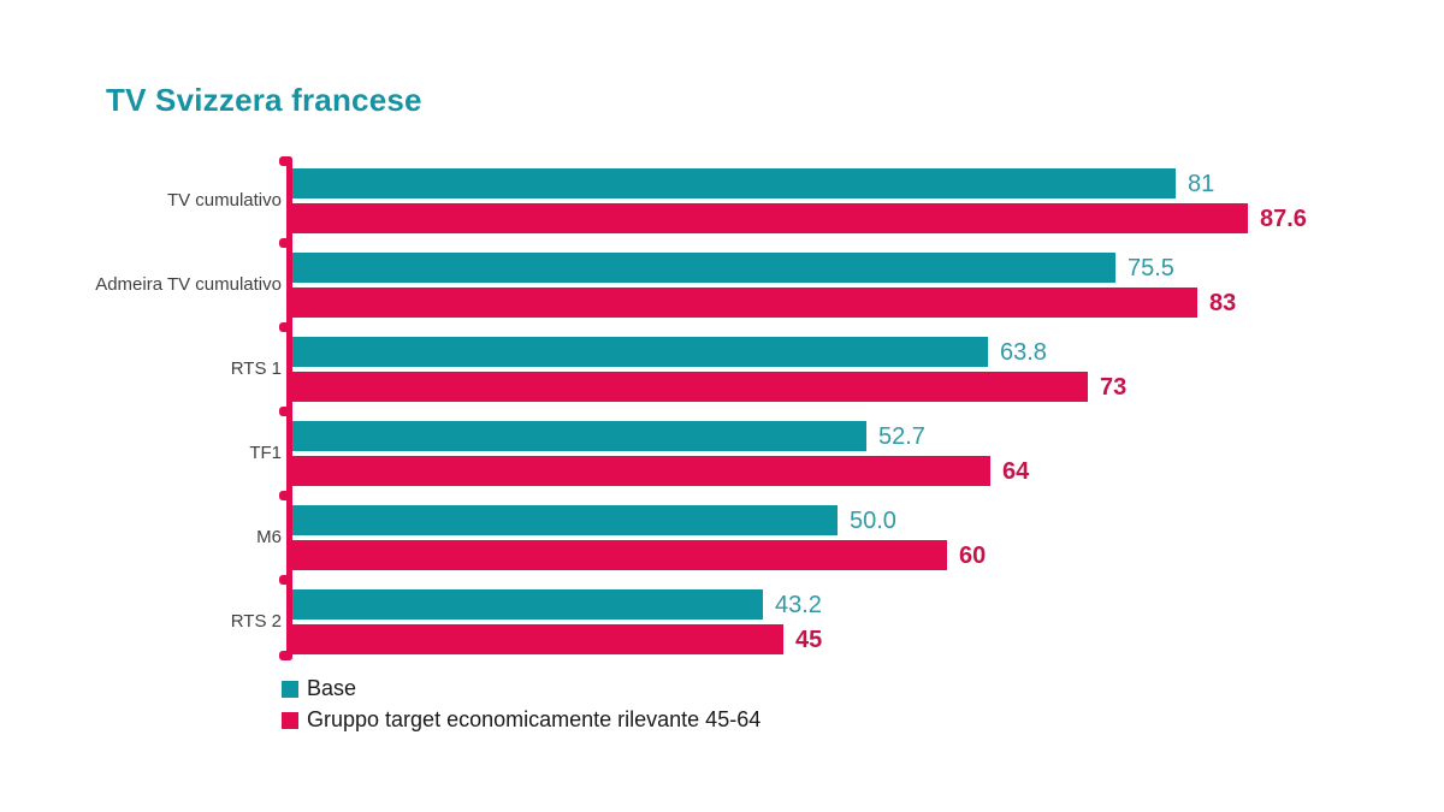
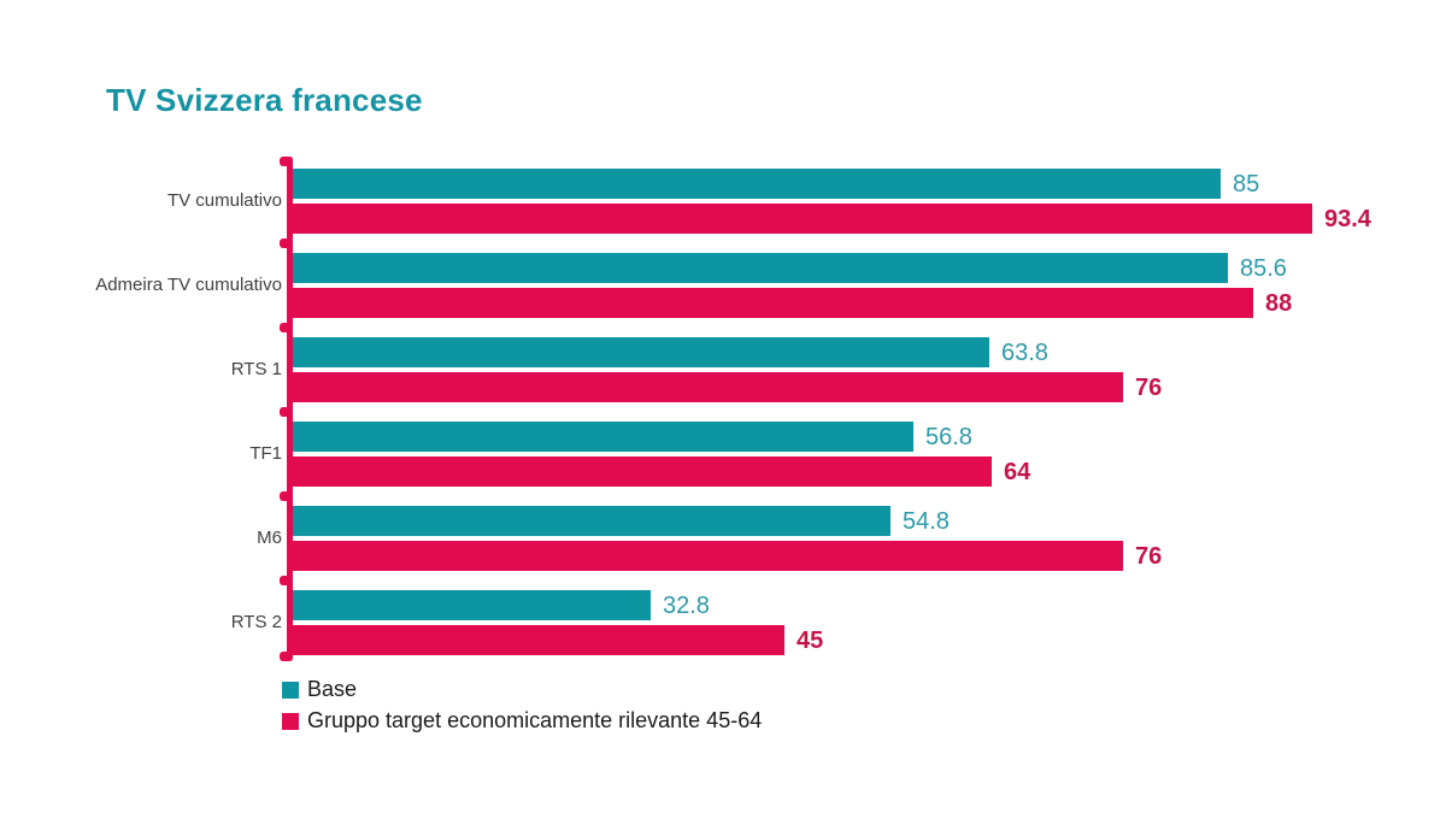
Base/TV cumulativo: 81 -> 85
Gruppo target economicamente rilevante 45-64/TV cumulativo: 87.6 -> 93.4
Base/Admeira TV cumulativo: 75.5 -> 85.6
Gruppo target economicamente rilevante 45-64/Admeira TV cumulativo: 83 -> 88
Gruppo target economicamente rilevante 45-64/RTS 1: 73 -> 76
Base/TF1: 52.7 -> 56.8
Base/M6: 50.0 -> 54.8
Gruppo target economicamente rilevante 45-64/M6: 60 -> 76
Base/RTS 2: 43.2 -> 32.8
